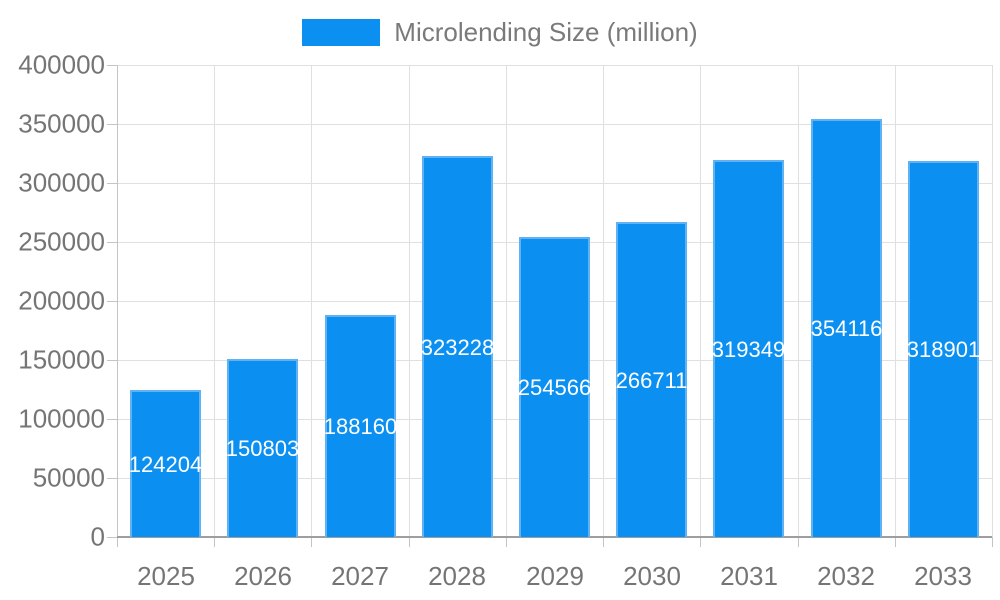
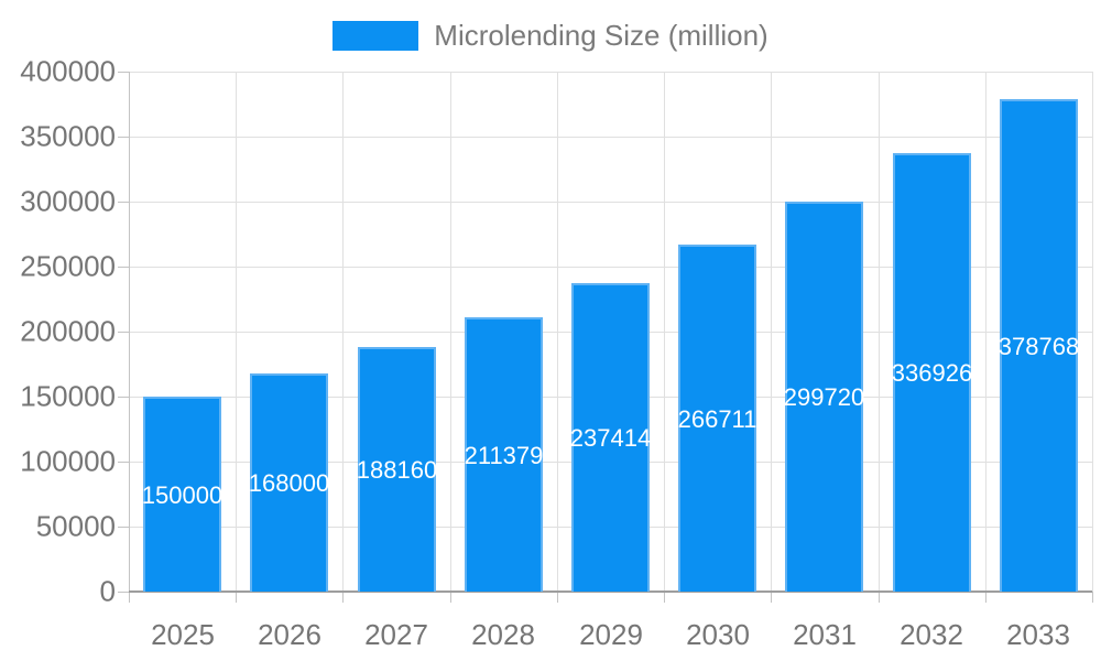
2025: 124204 -> 150000
2026: 150803 -> 168000
2028: 323228 -> 211379
2029: 254566 -> 237414
2031: 319349 -> 299720
2032: 354116 -> 336926
2033: 318901 -> 378768
